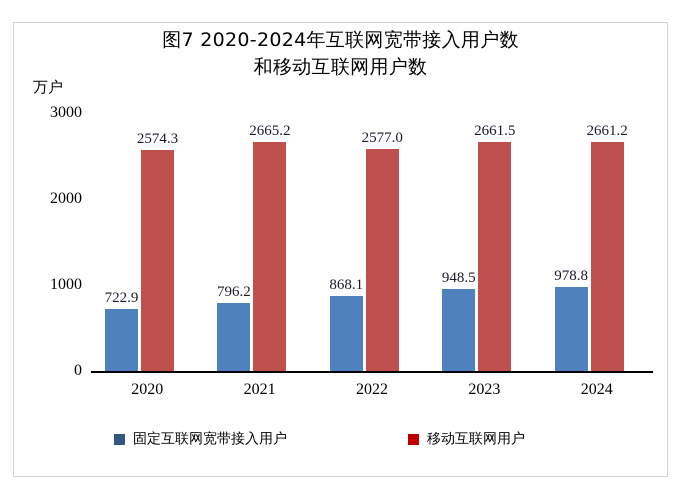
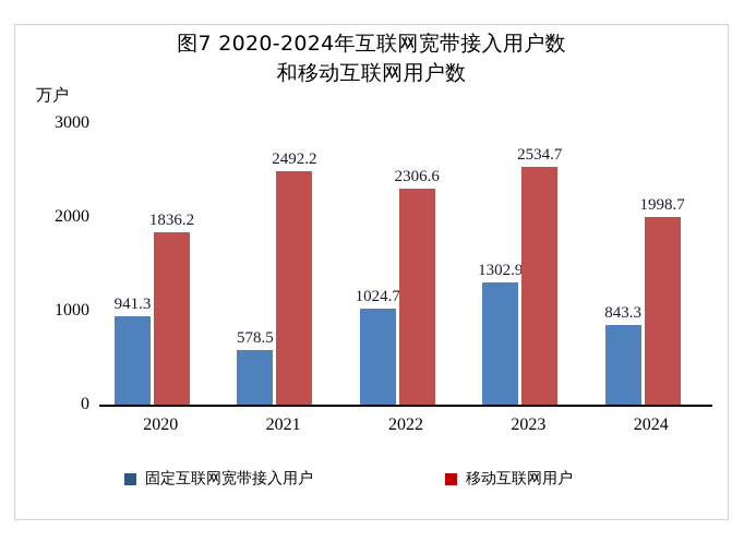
固定互联网宽带接入用户/2020: 722.9 -> 941.3
移动互联网用户/2020: 2574.3 -> 1836.2
固定互联网宽带接入用户/2021: 796.2 -> 578.5
移动互联网用户/2021: 2665.2 -> 2492.2
固定互联网宽带接入用户/2022: 868.1 -> 1024.7
移动互联网用户/2022: 2577.0 -> 2306.6
固定互联网宽带接入用户/2023: 948.5 -> 1302.9
移动互联网用户/2023: 2661.5 -> 2534.7
固定互联网宽带接入用户/2024: 978.8 -> 843.3
移动互联网用户/2024: 2661.2 -> 1998.7
